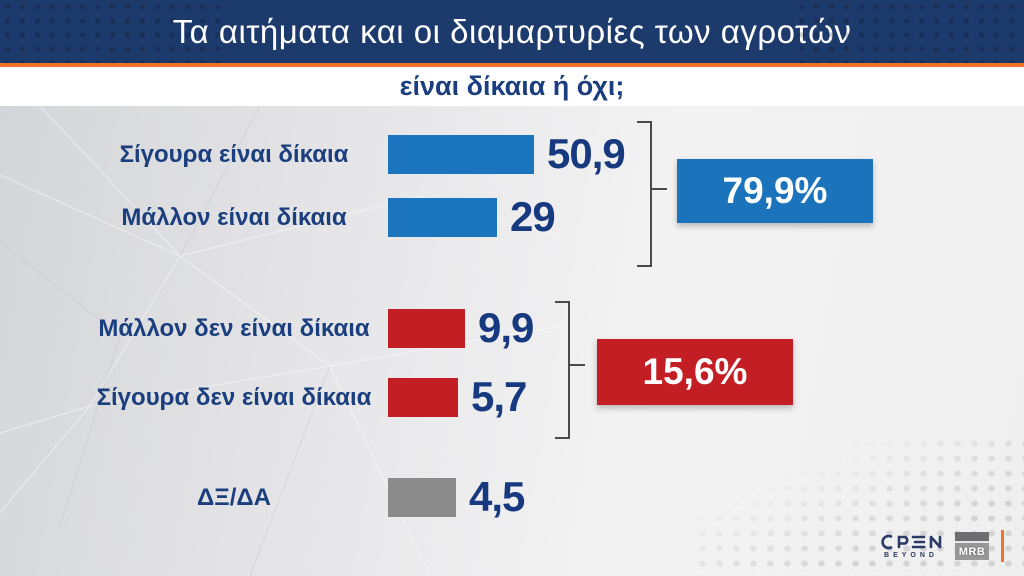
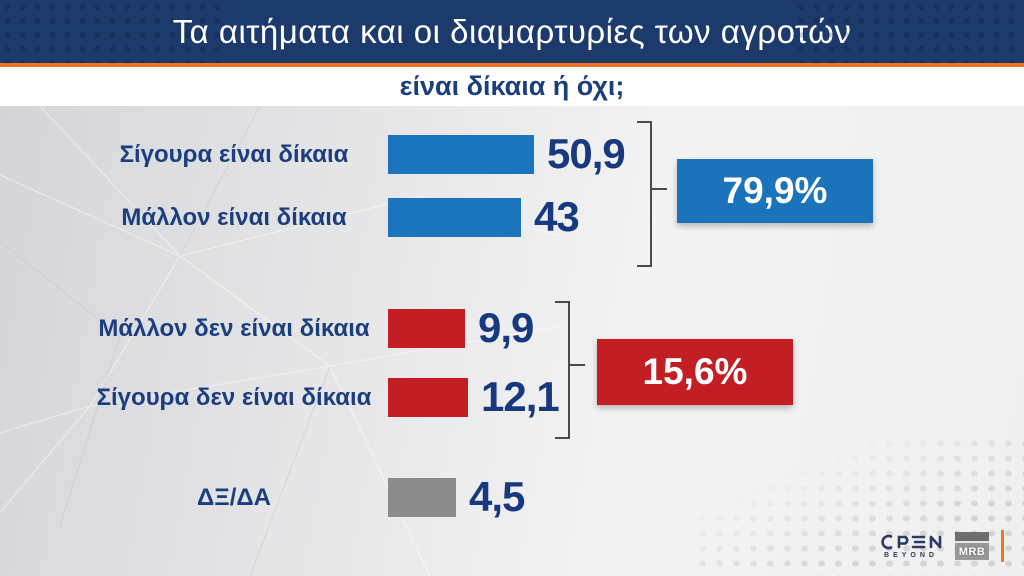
Μάλλον είναι δίκαια: 29 -> 43
Σίγουρα δεν είναι δίκαια: 5,7 -> 12,1
